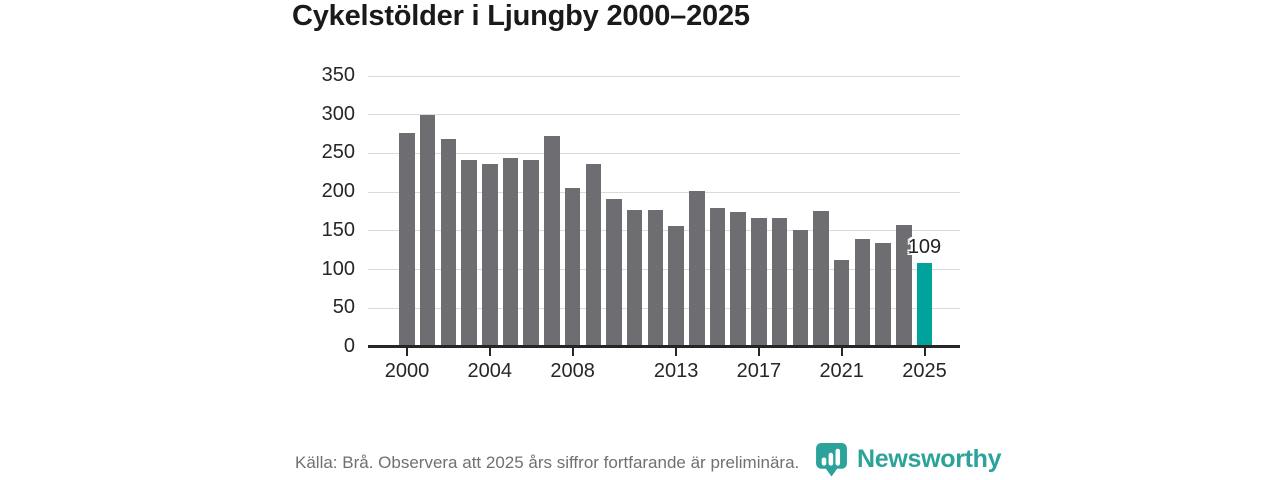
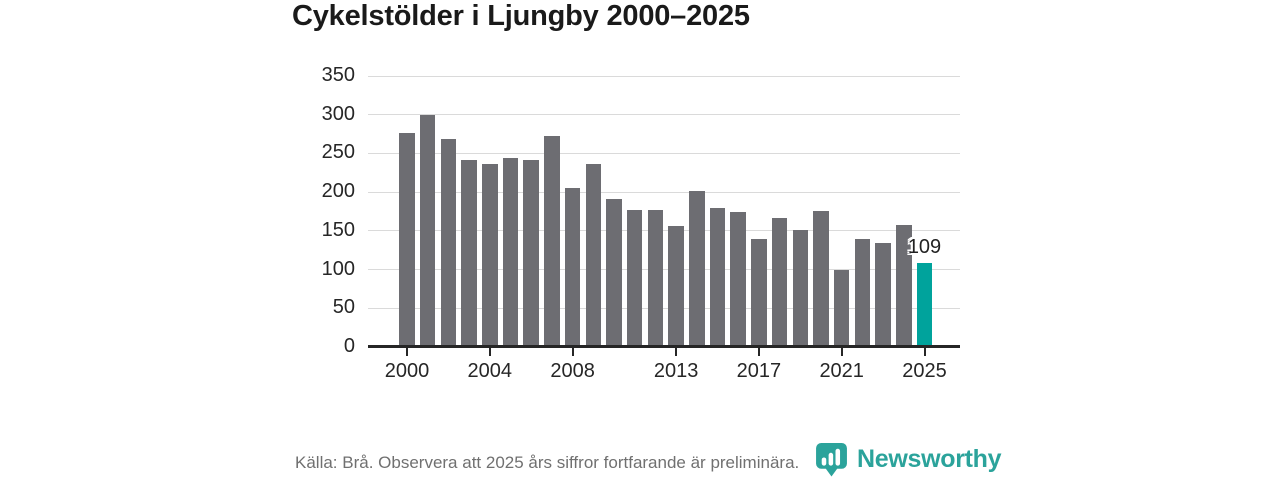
2017: 170 -> 140
2021: 110 -> 100
